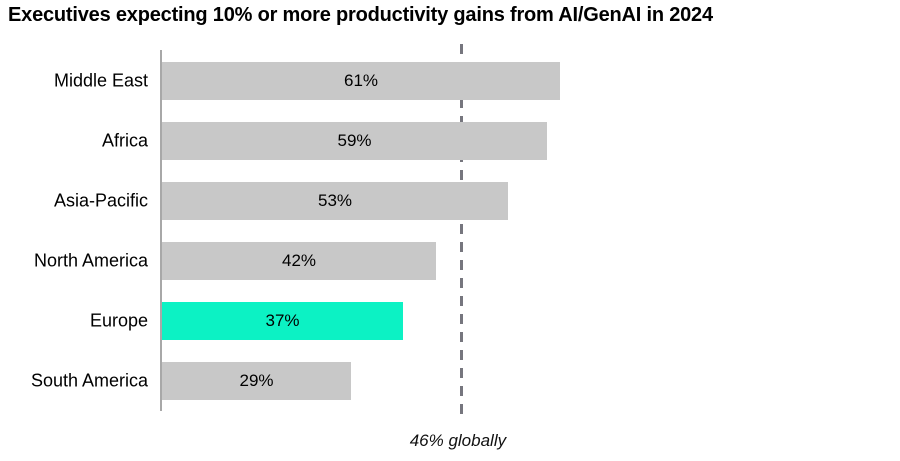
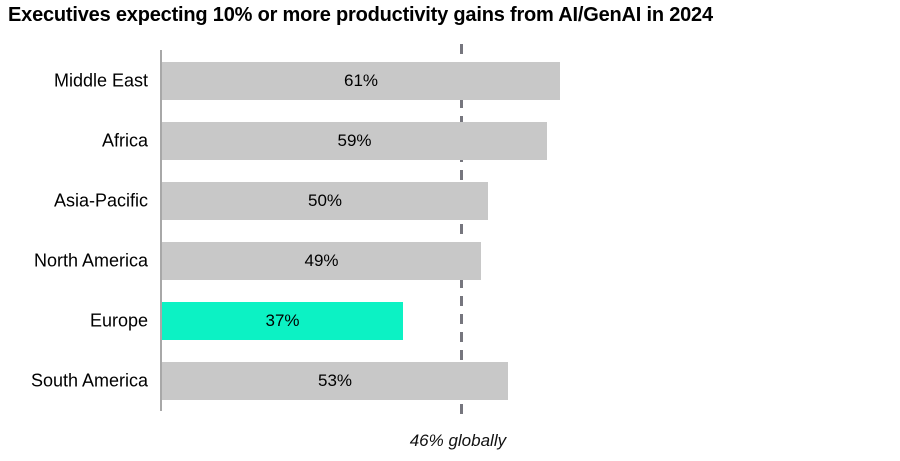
Asia-Pacific: 53% -> 50%
North America: 42% -> 49%
South America: 29% -> 53%
